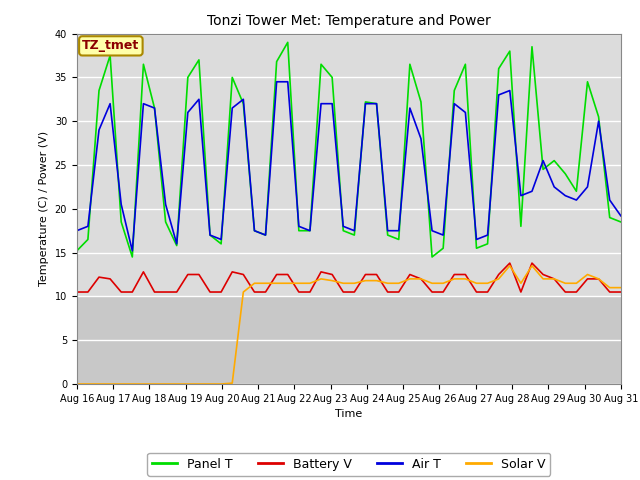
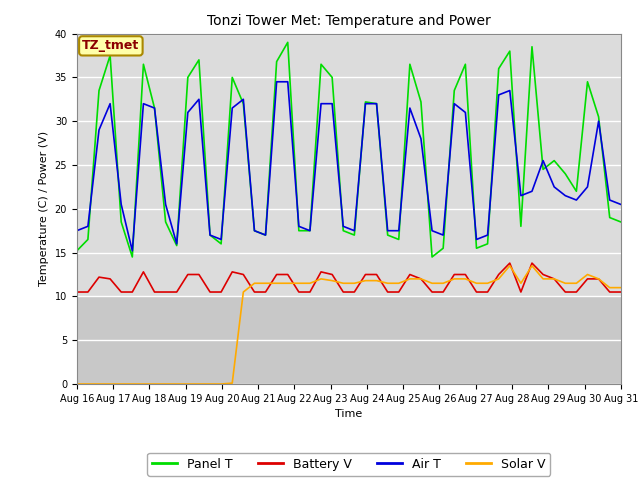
Air T/Aug 31: 19.2 -> 20.5
